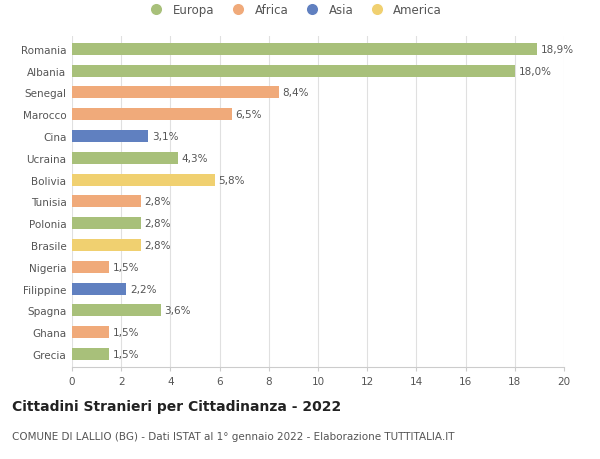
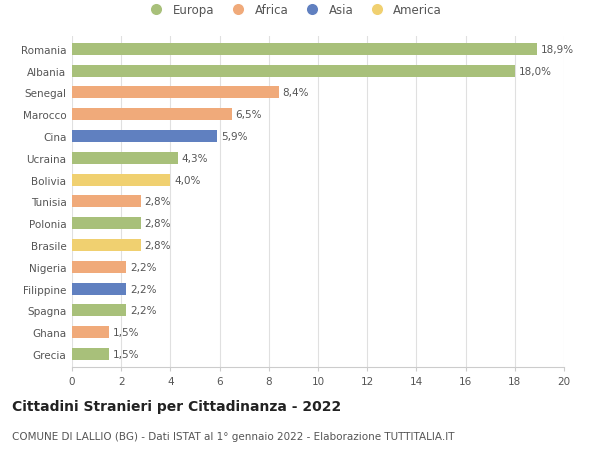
Cina: 3,1% -> 5,9%
Bolivia: 5,8% -> 4,0%
Nigeria: 1,5% -> 2,2%
Spagna: 3,6% -> 2,2%
